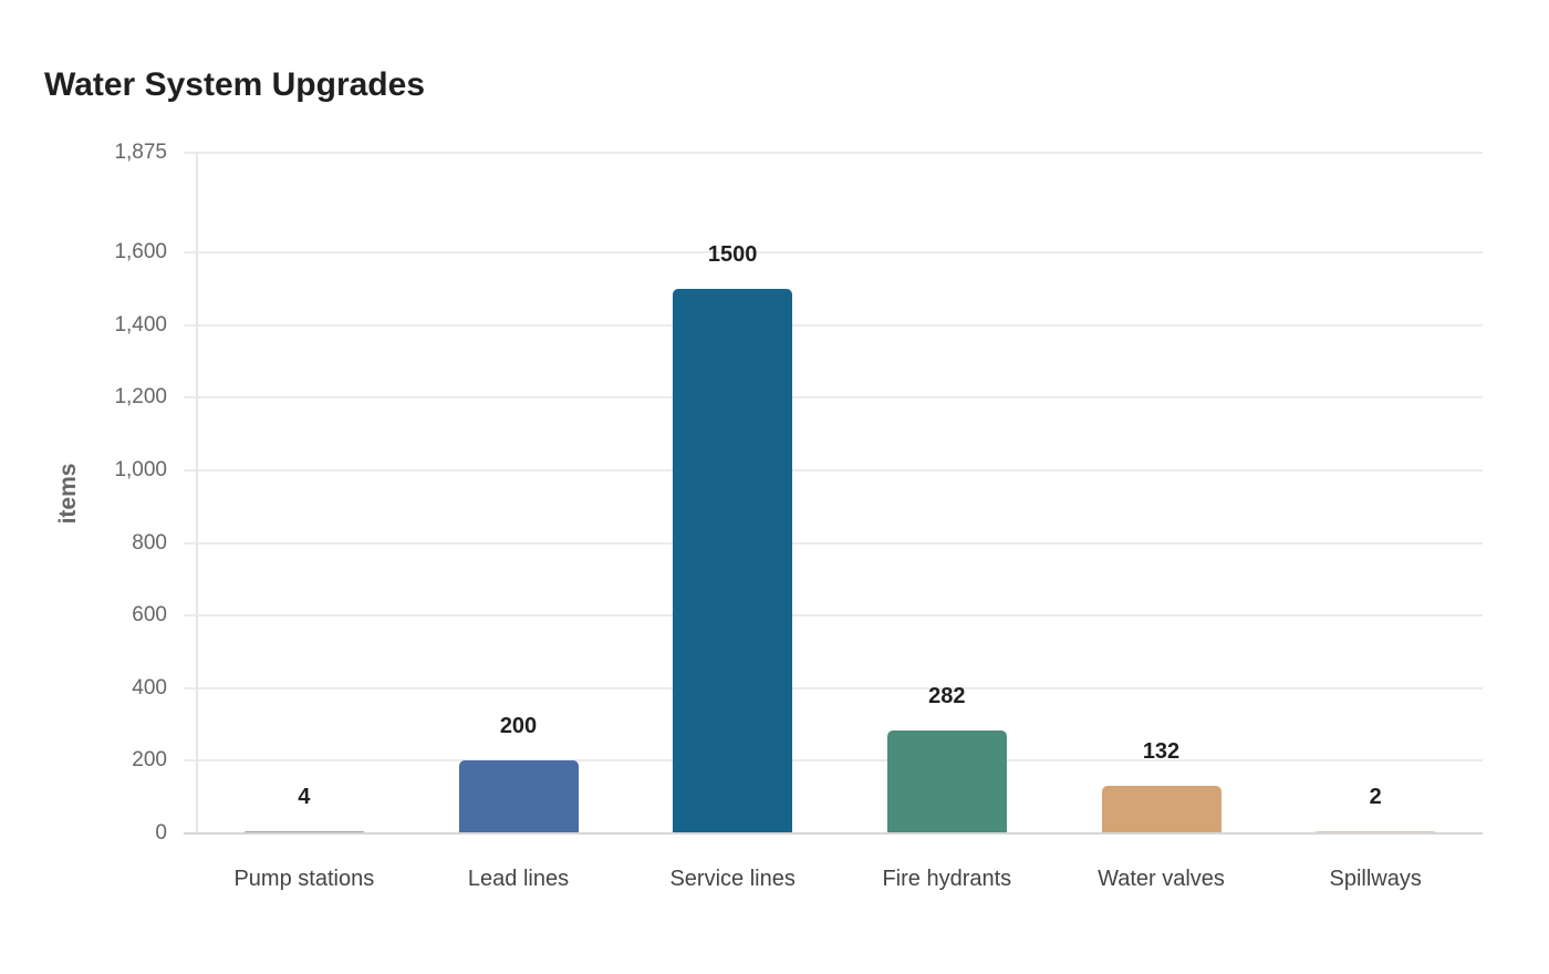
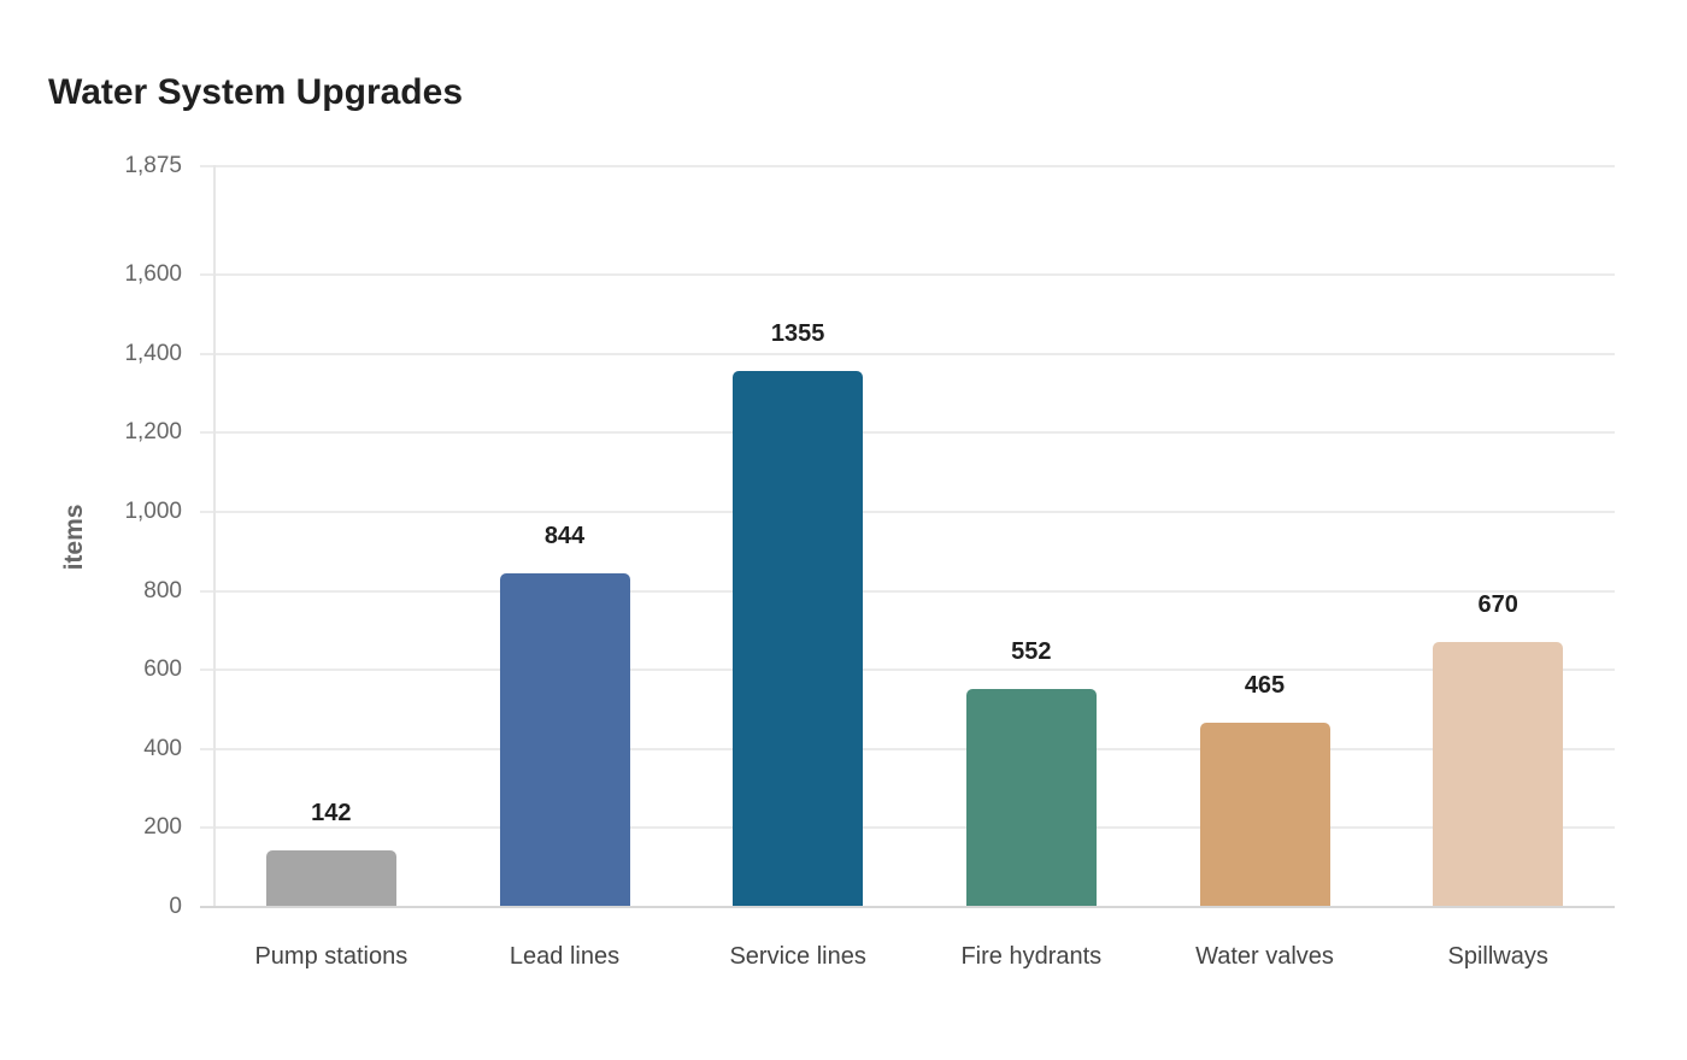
Pump stations: 4 -> 142
Lead lines: 200 -> 844
Service lines: 1500 -> 1355
Fire hydrants: 282 -> 552
Water valves: 132 -> 465
Spillways: 2 -> 670
